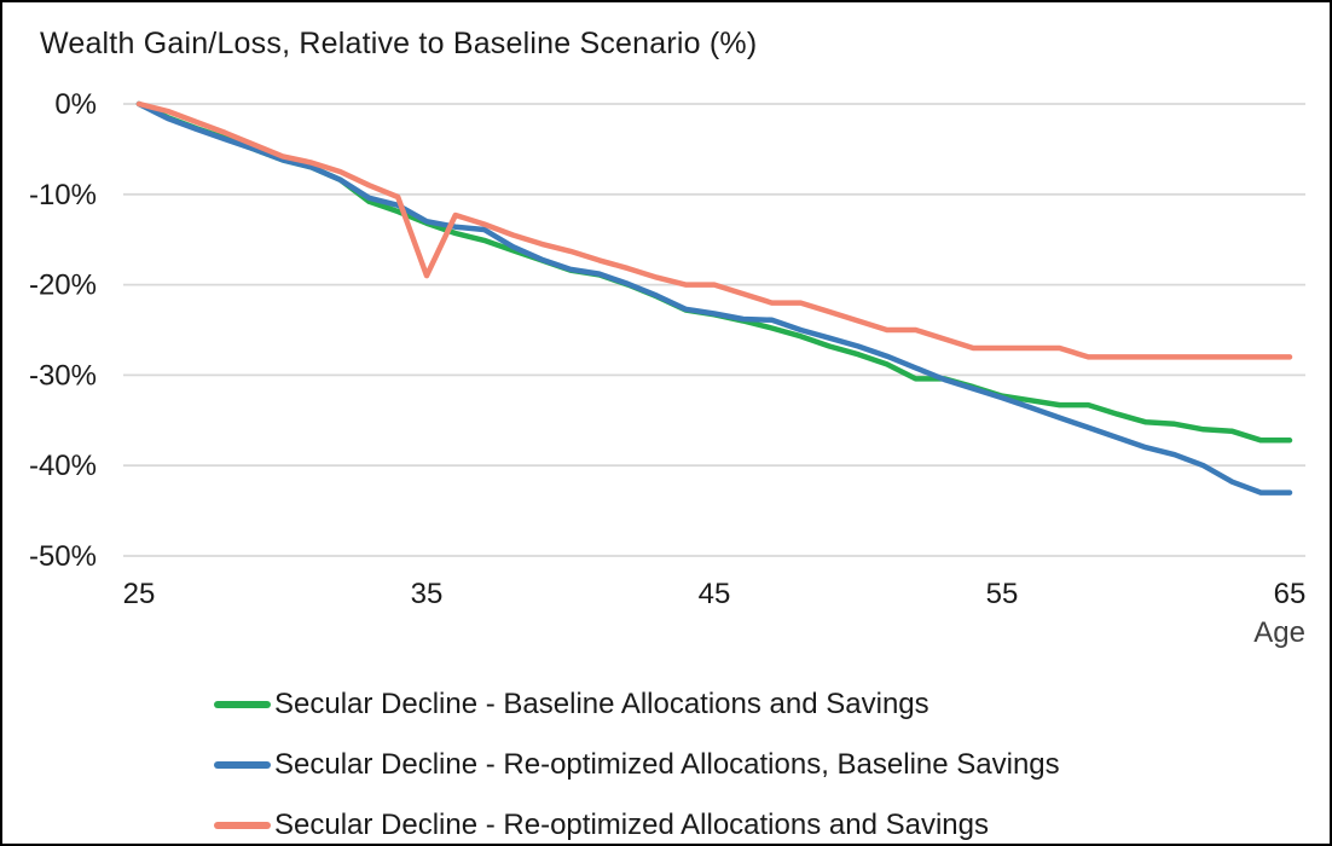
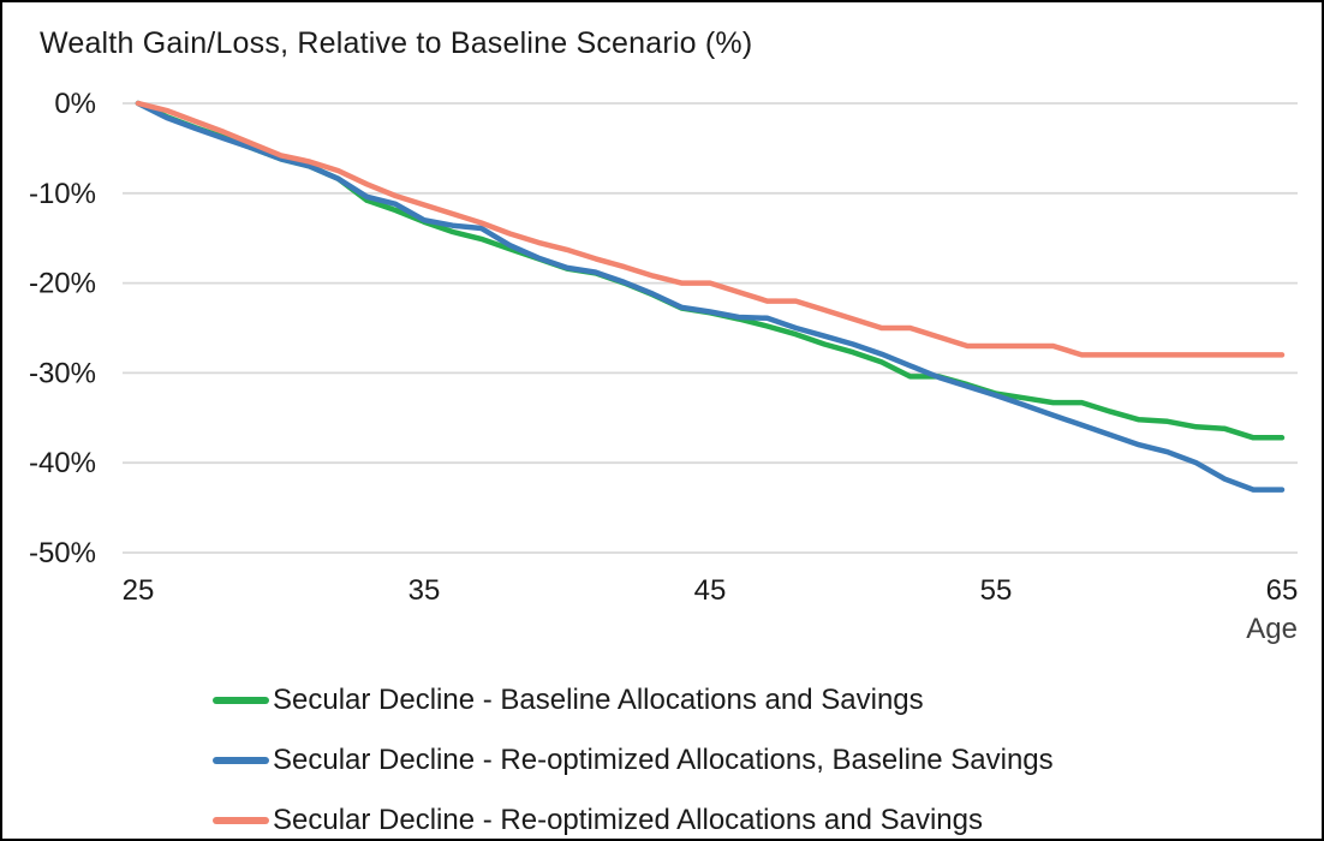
Secular Decline - Re-optimized Allocations and Savings/35: -19% -> -11%
